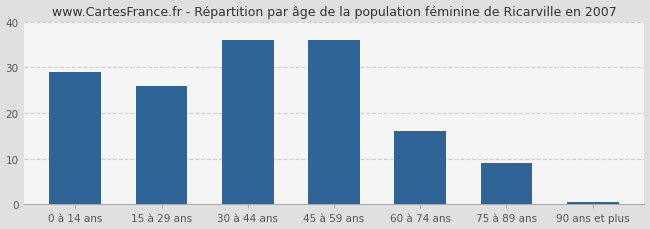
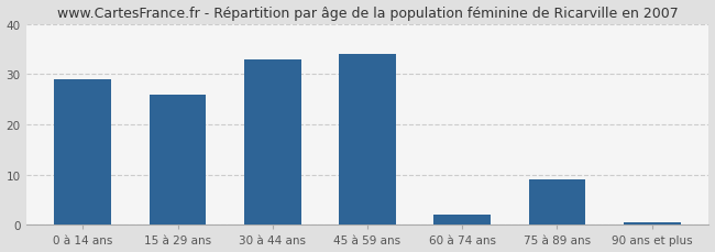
30 à 44 ans: 36.0 -> 33.0
45 à 59 ans: 36.0 -> 34.0
60 à 74 ans: 16.0 -> 2.0
